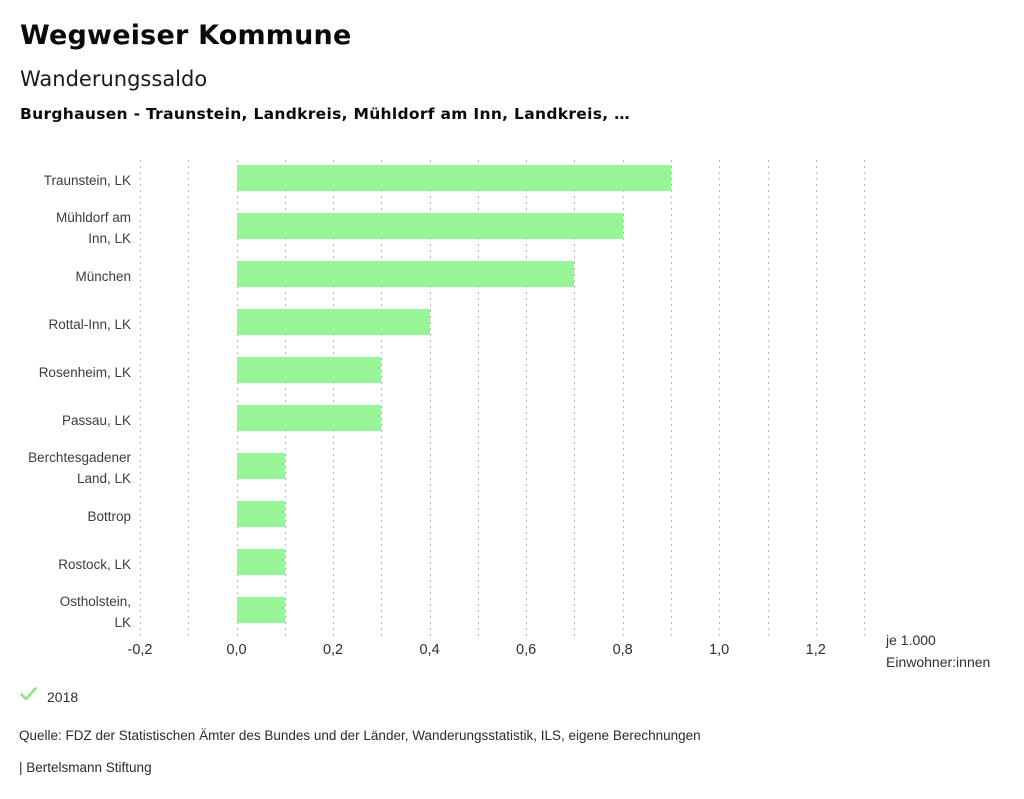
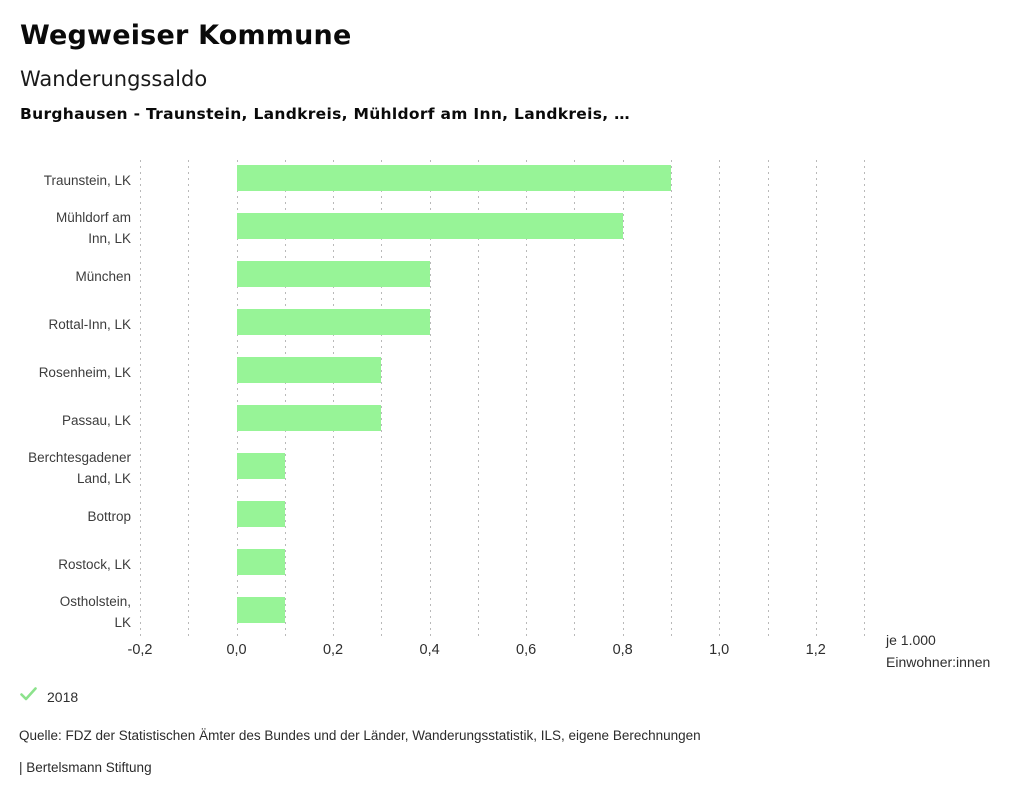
München: 0,7 -> 0,4
